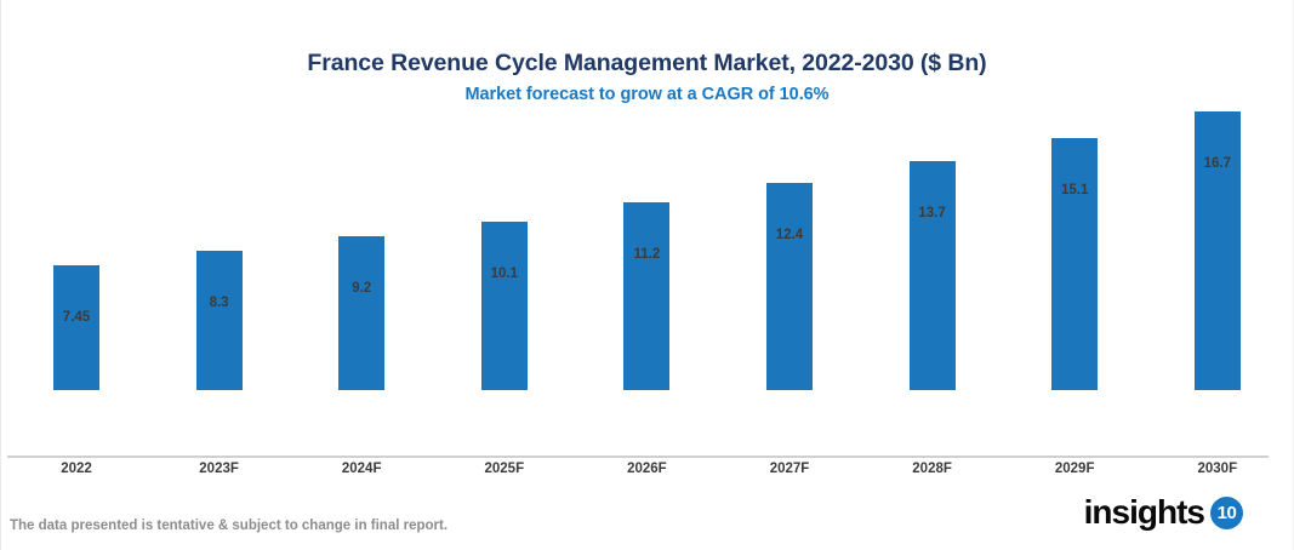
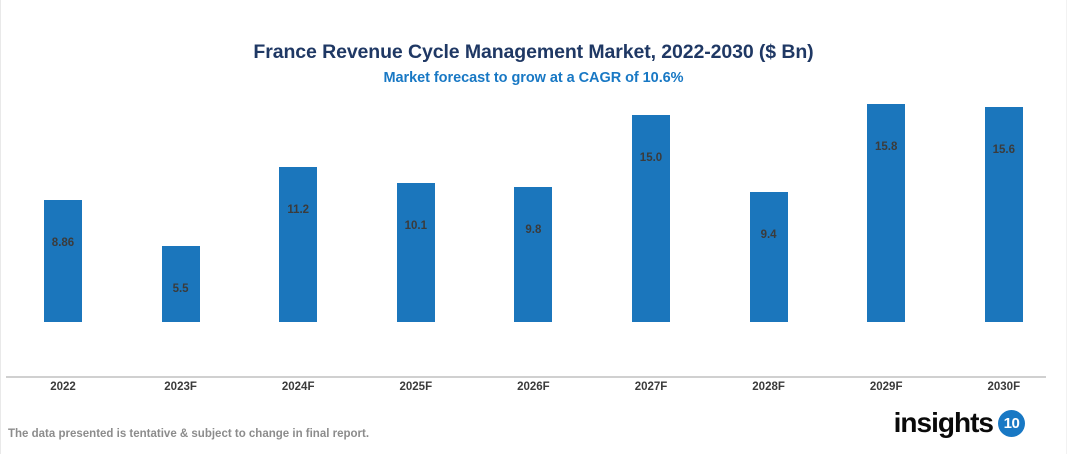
2022: 7.45 -> 8.86
2023F: 8.3 -> 5.5
2024F: 9.2 -> 11.2
2026F: 11.2 -> 9.8
2027F: 12.4 -> 15.0
2028F: 13.7 -> 9.4
2029F: 15.1 -> 15.8
2030F: 16.7 -> 15.6
